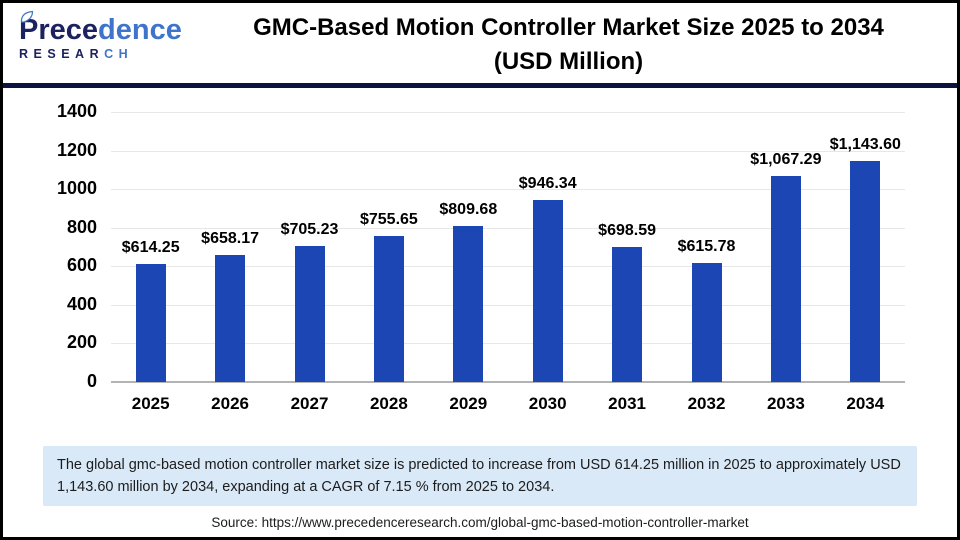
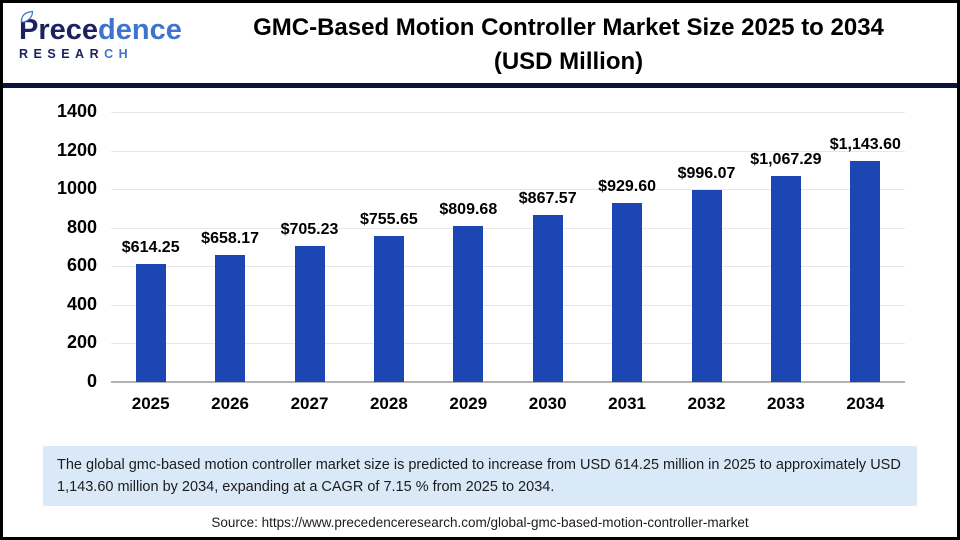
2030: $946.34 -> $867.57
2031: $698.59 -> $929.60
2032: $615.78 -> $996.07
